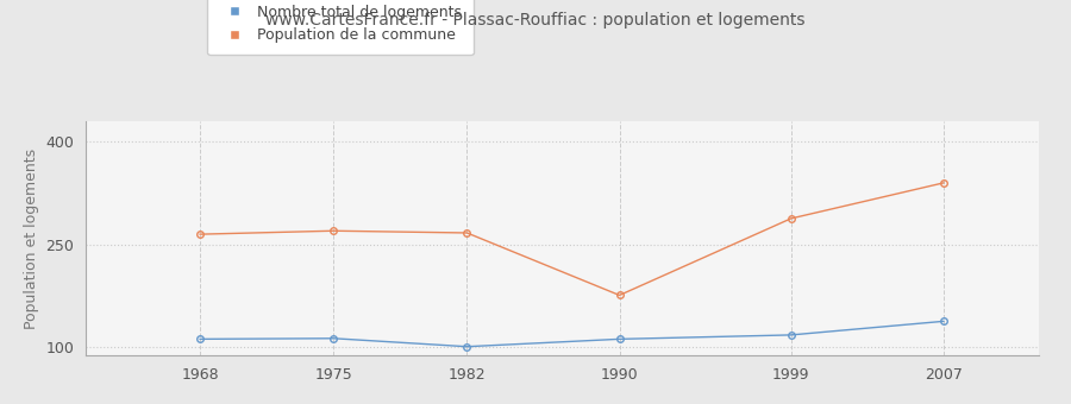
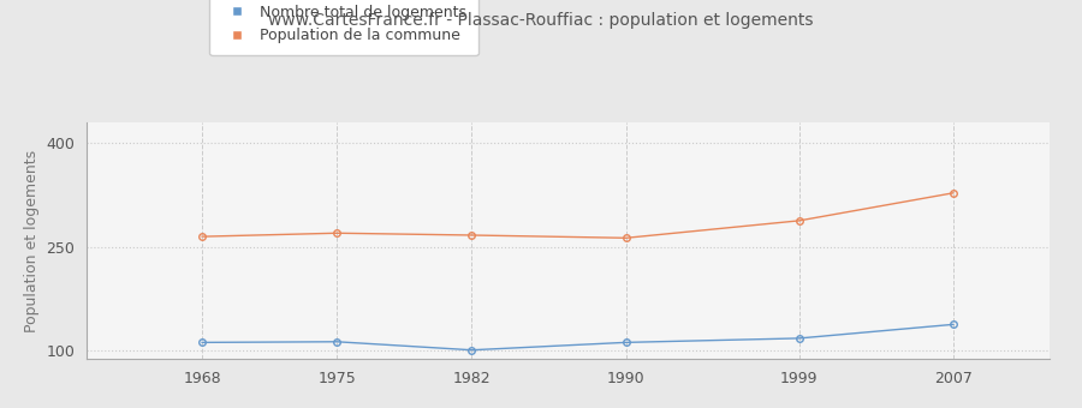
Population de la commune/1990: 176 -> 263
Population de la commune/2007: 340 -> 328
